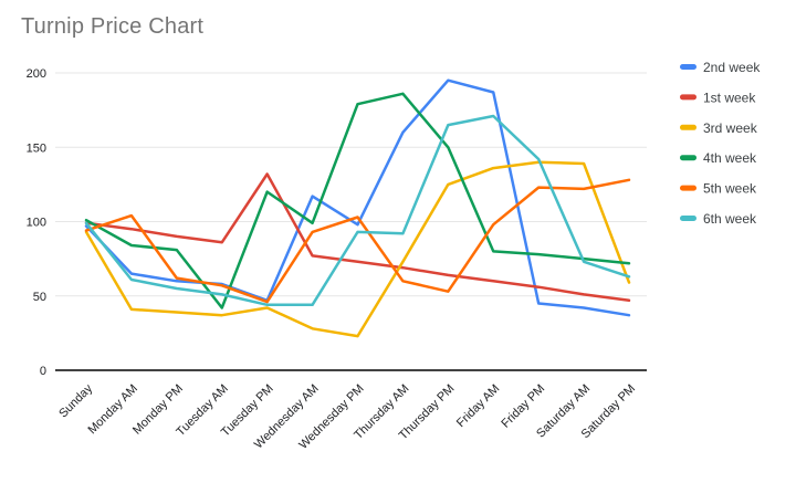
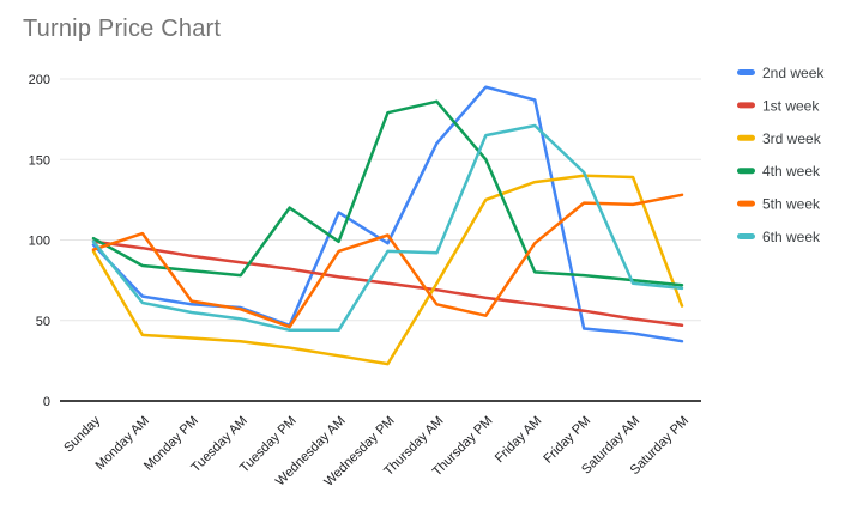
4th week/Tuesday AM: 42 -> 78
1st week/Tuesday PM: 132 -> 82
3rd week/Tuesday PM: 42 -> 33
6th week/Saturday PM: 63 -> 70
